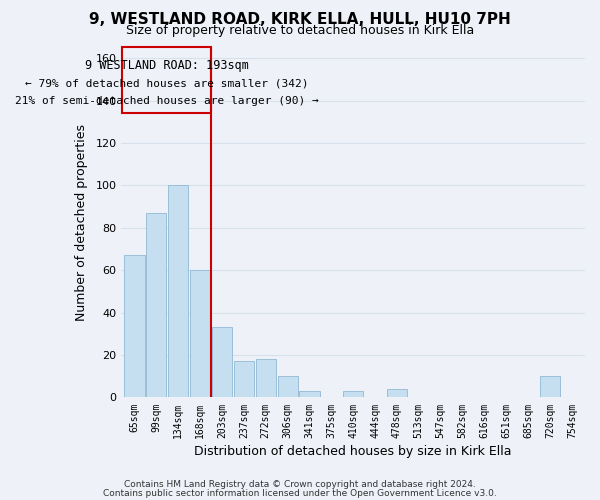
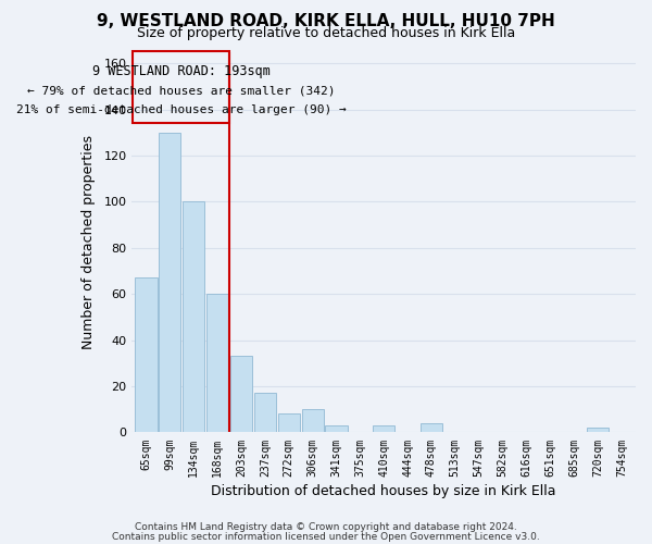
99sqm: 87 -> 130
272sqm: 18 -> 8
720sqm: 10 -> 2
